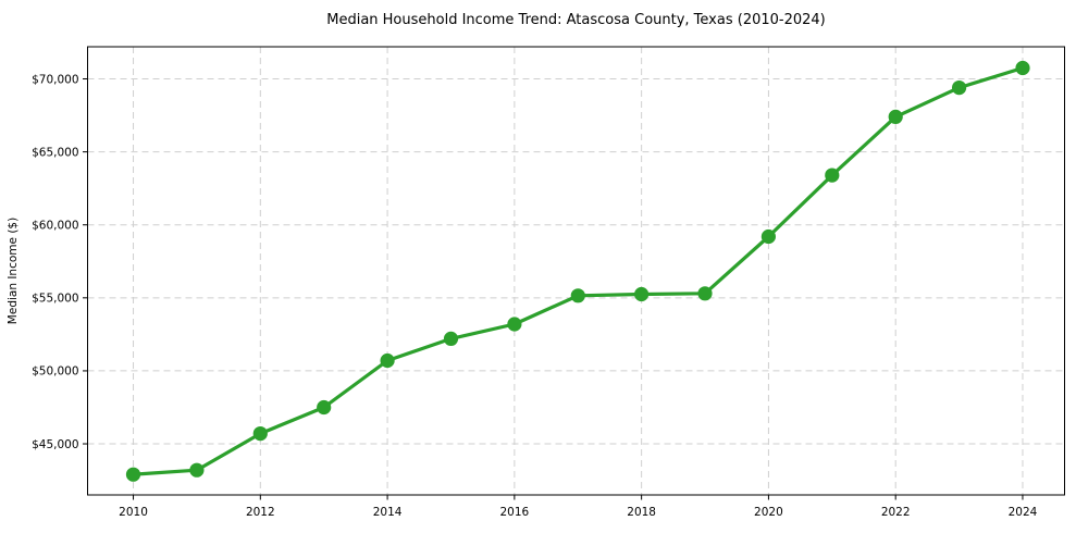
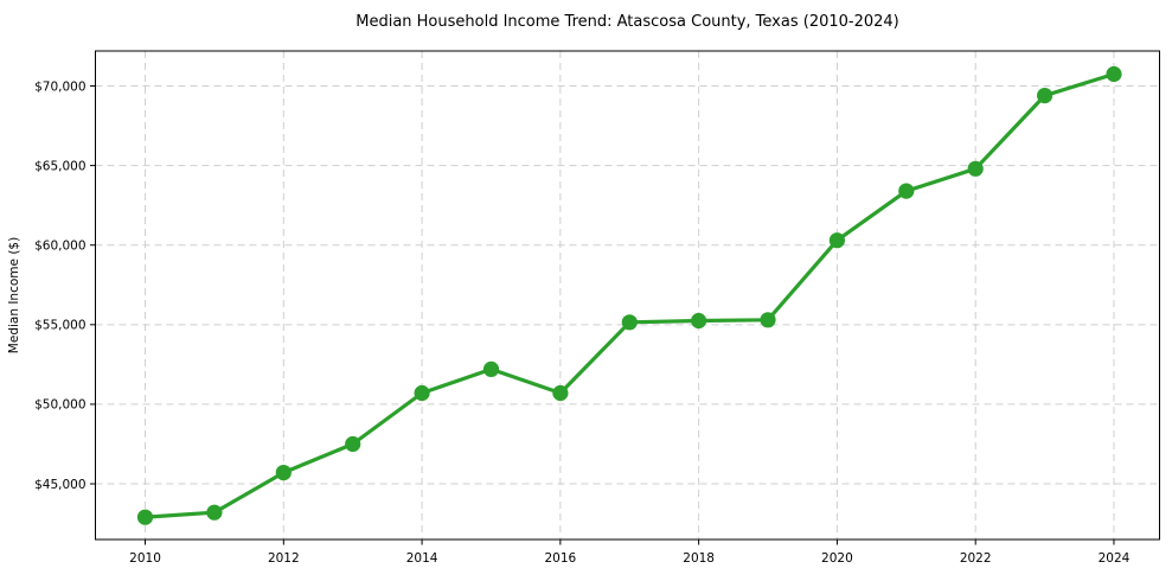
2016: $53200 -> $50700
2020: $59200 -> $60300
2022: $67400 -> $64800
